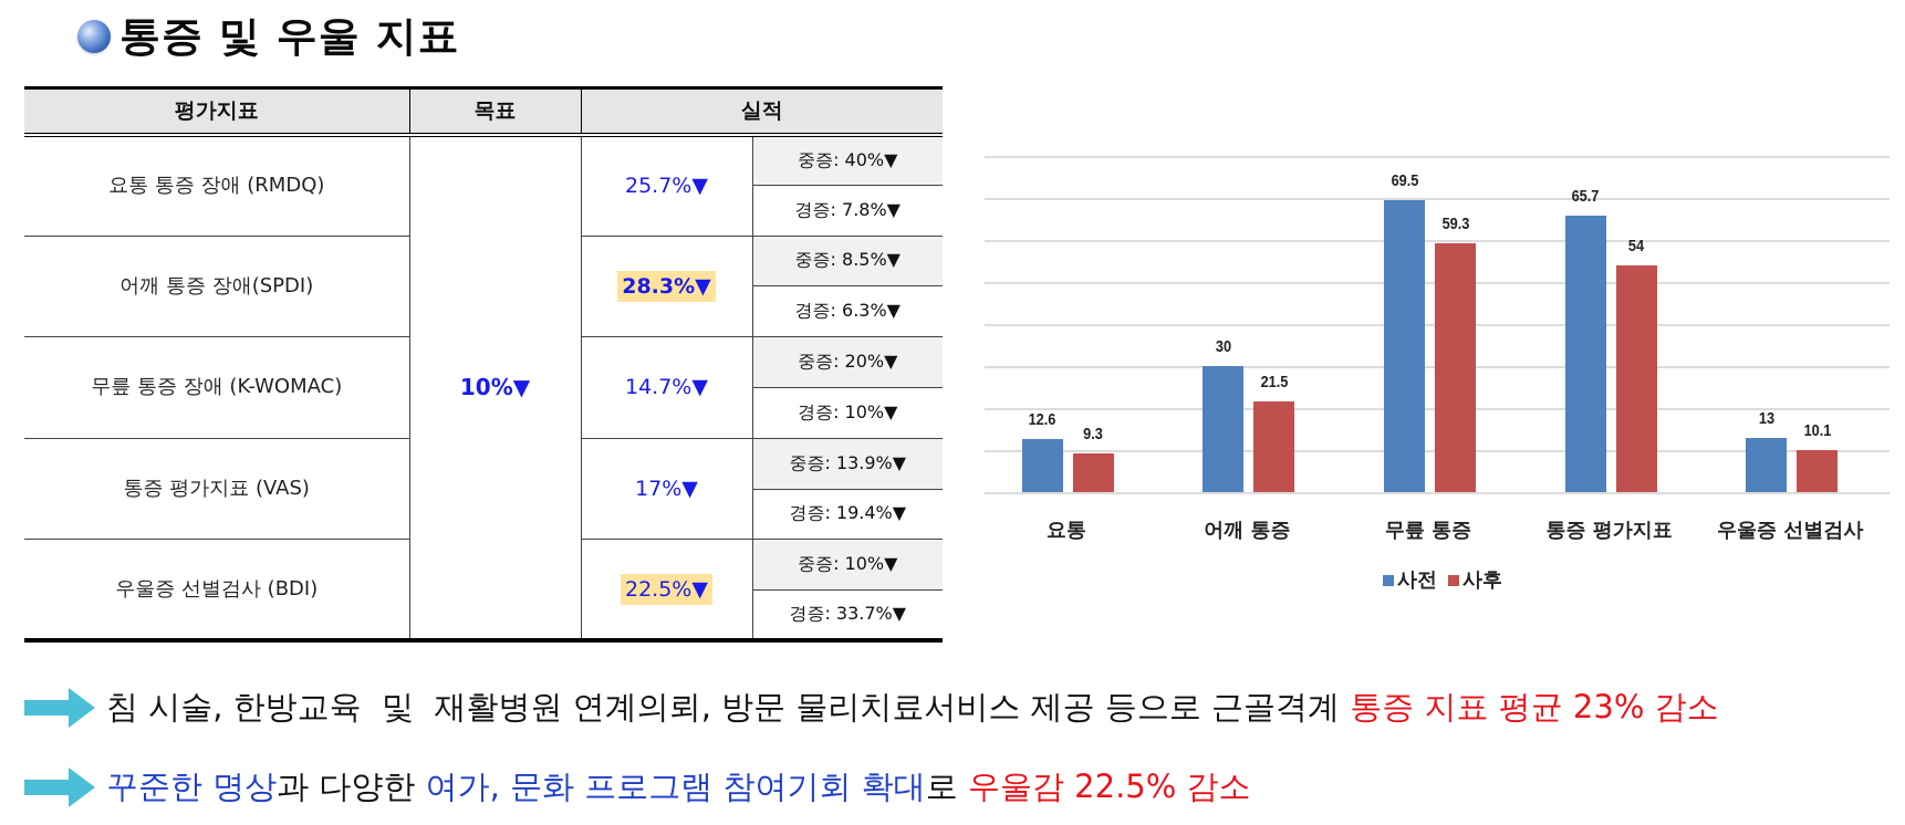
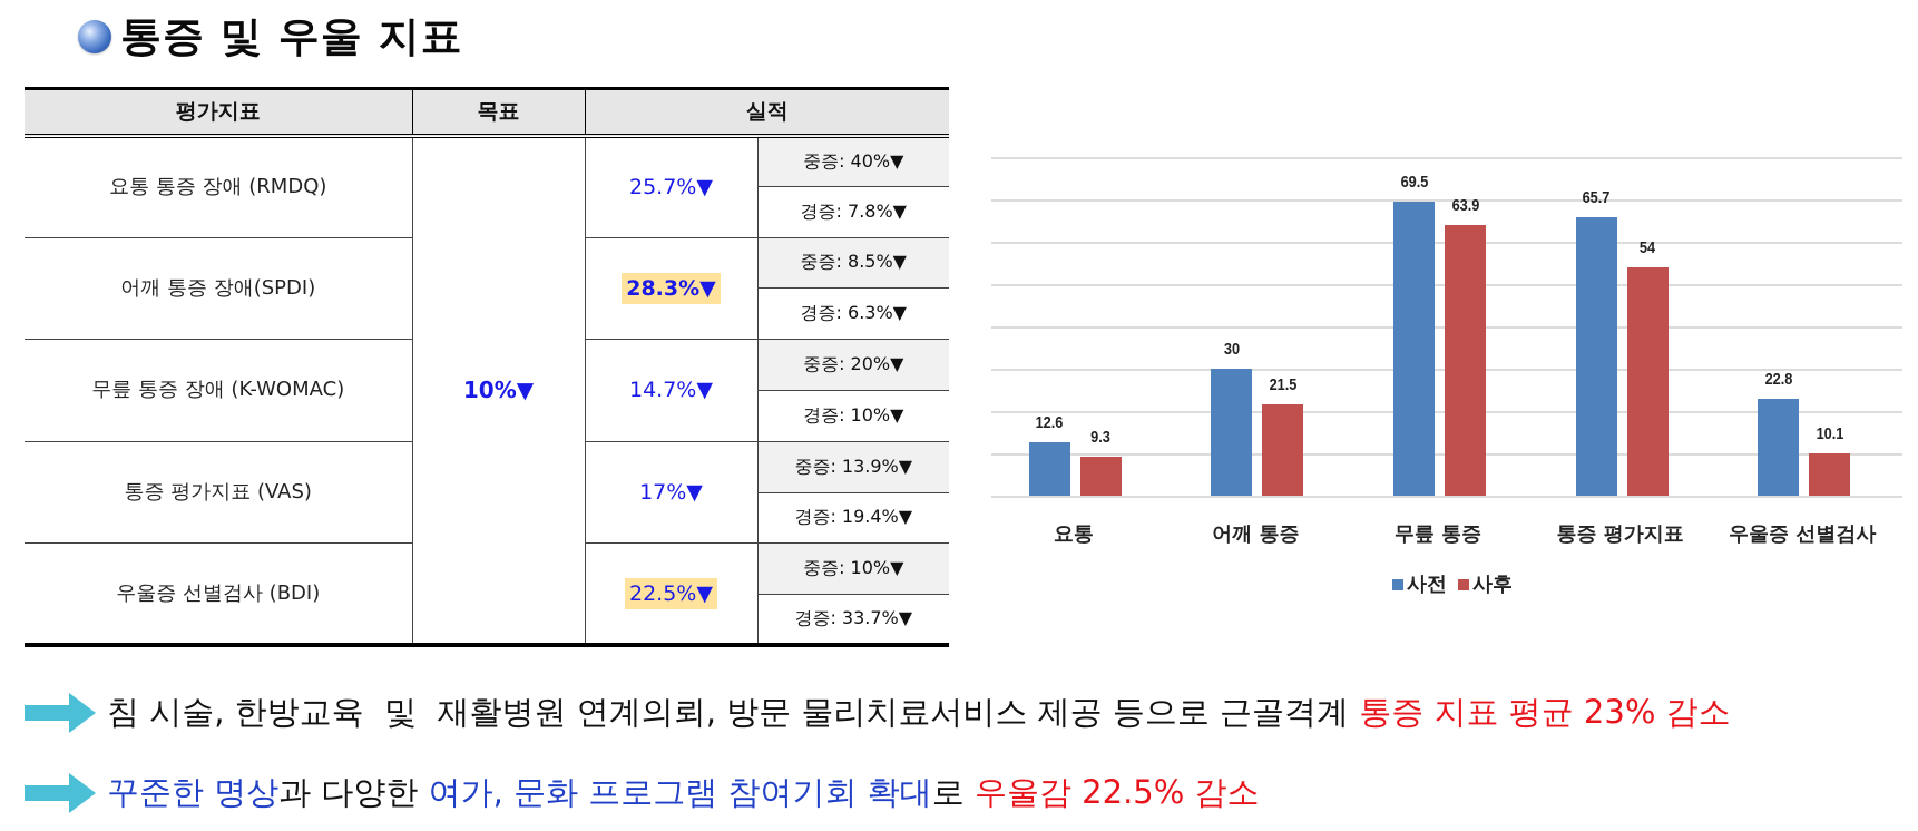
사후/무릎 통증: 59.3 -> 63.9
사전/우울증 선별검사: 13 -> 22.8
